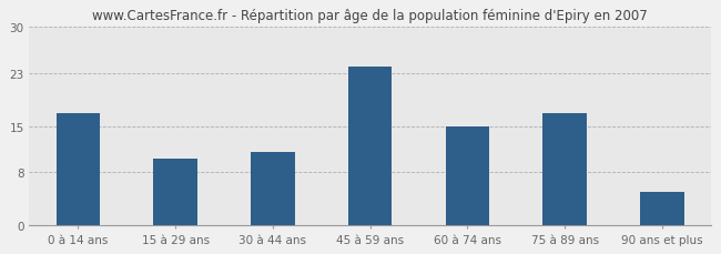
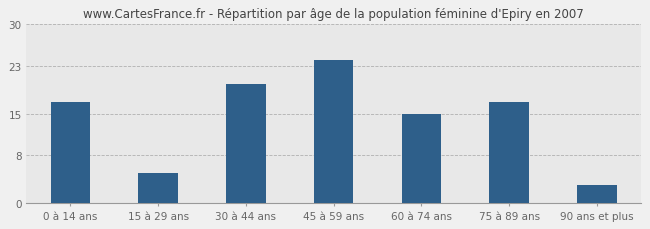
15 à 29 ans: 10 -> 5
30 à 44 ans: 11 -> 20
90 ans et plus: 5 -> 3
